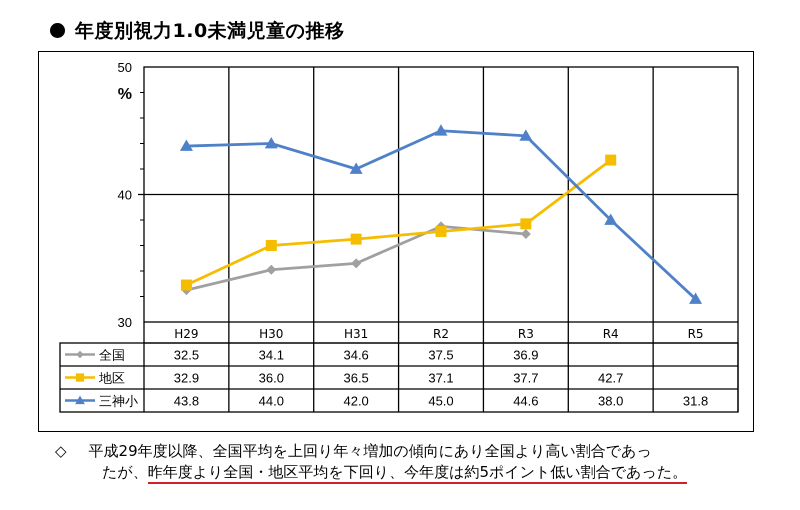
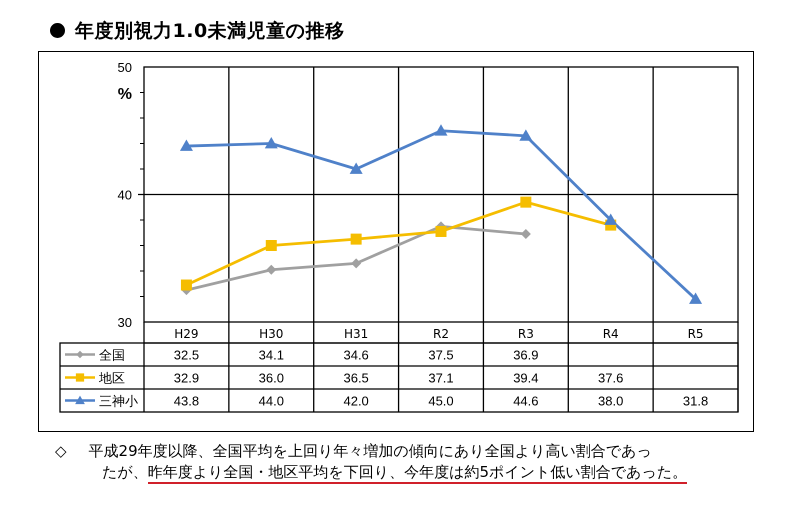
地区/R3: 37.7 -> 39.4
地区/R4: 42.7 -> 37.6
